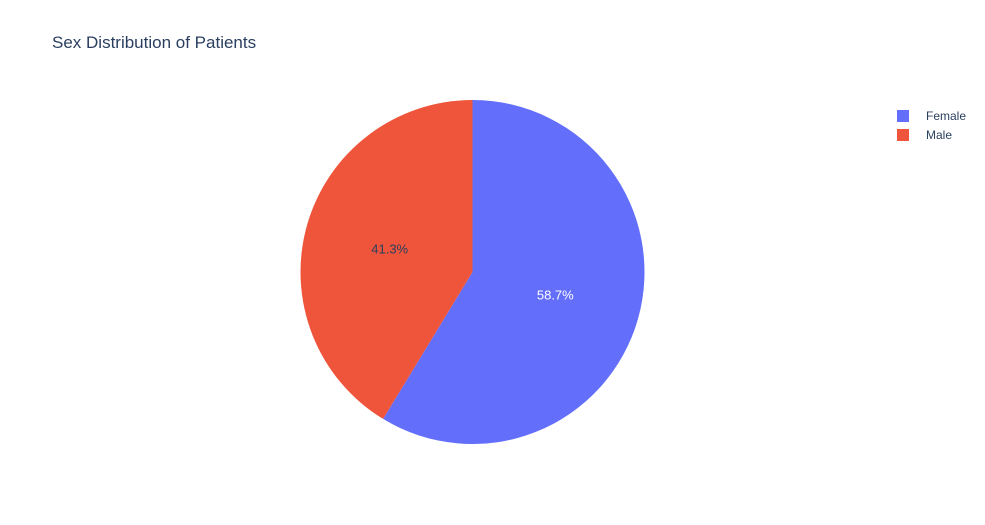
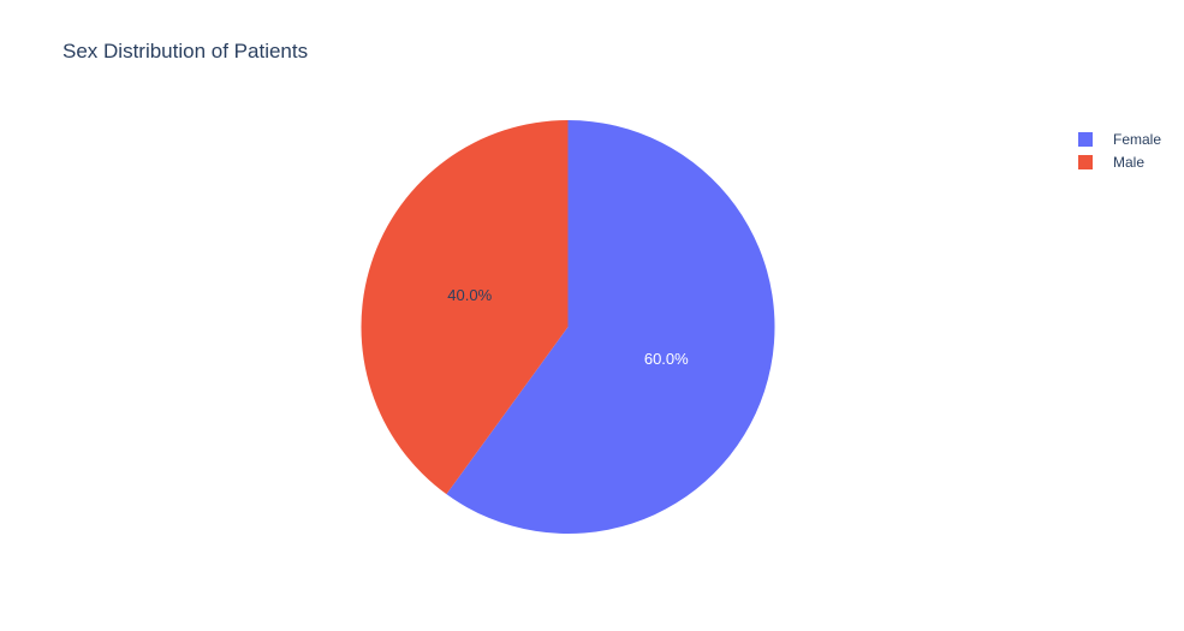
Female: 58.7% -> 60.0%
Male: 41.3% -> 40.0%
